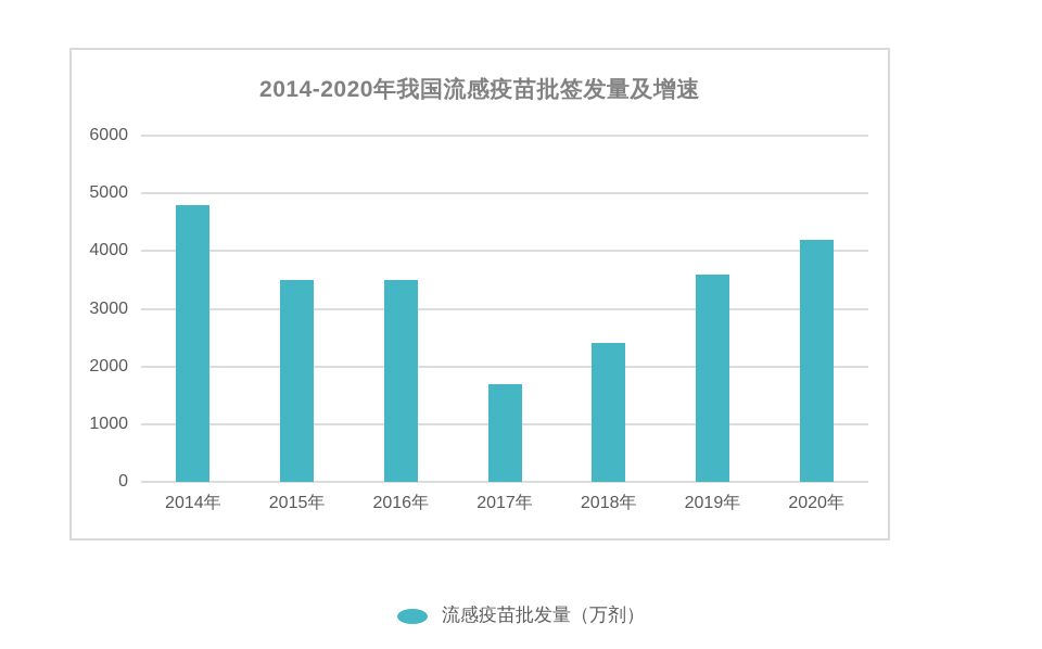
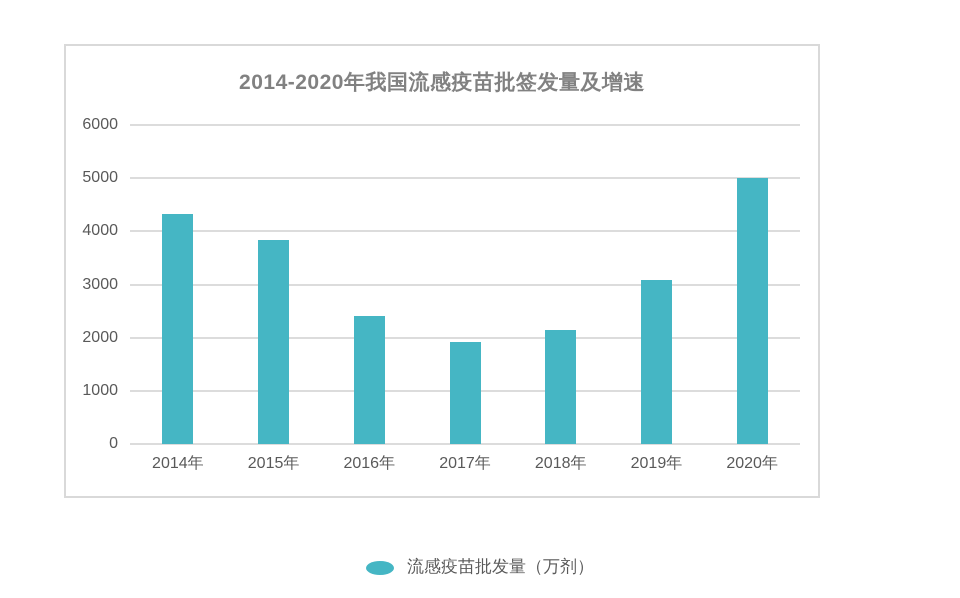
2014年: 4800 -> 4300
2015年: 3500 -> 3800
2016年: 3500 -> 2400
2017年: 1700 -> 1900
2018年: 2400 -> 2100
2019年: 3600 -> 3100
2020年: 4200 -> 5000
